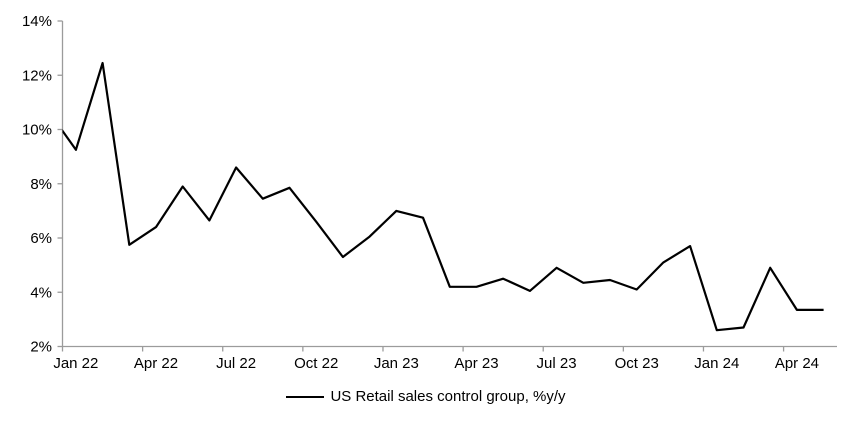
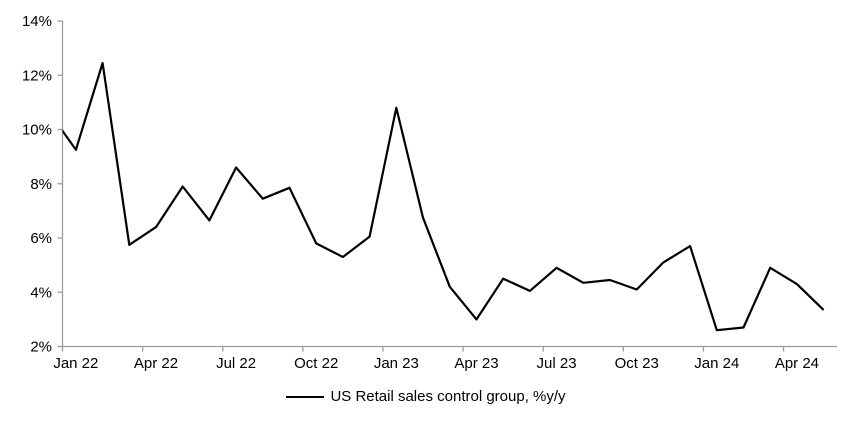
Oct 22: 6.6% -> 5.8%
Jan 23: 7.0% -> 10.8%
Apr 23: 4.2% -> 3.0%
Apr 24: 3.4% -> 4.3%
